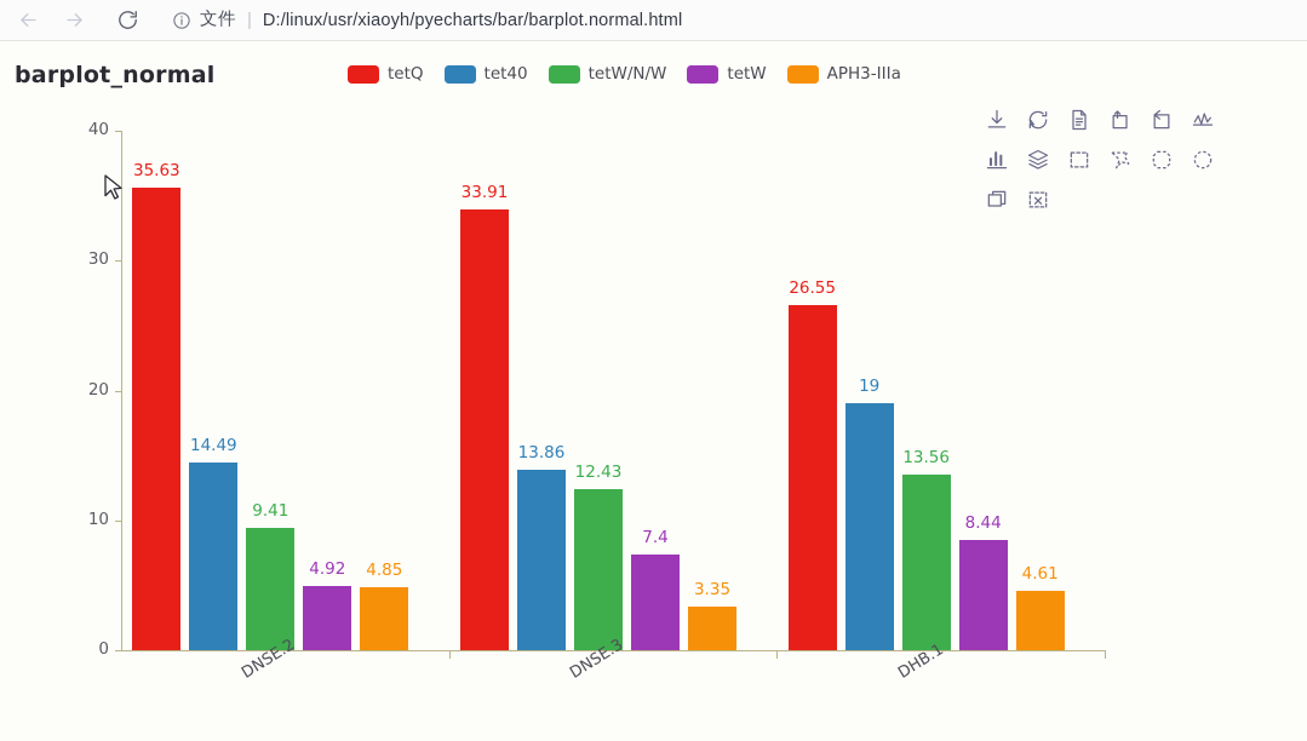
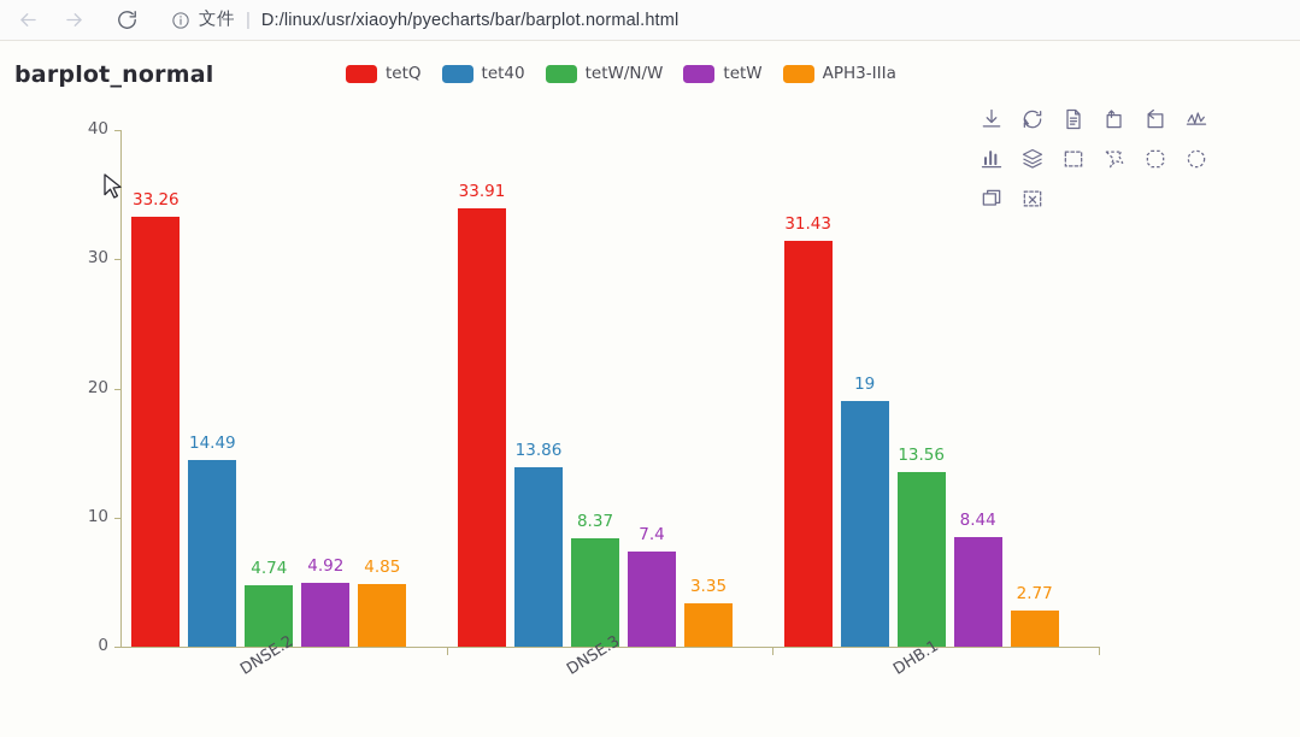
tetQ/DNSE.2: 35.63 -> 33.26
tetW/N/W/DNSE.2: 9.41 -> 4.74
tetW/N/W/DNSE.3: 12.43 -> 8.37
tetQ/DHB.1: 26.55 -> 31.43
APH3-IIIa/DHB.1: 4.61 -> 2.77
